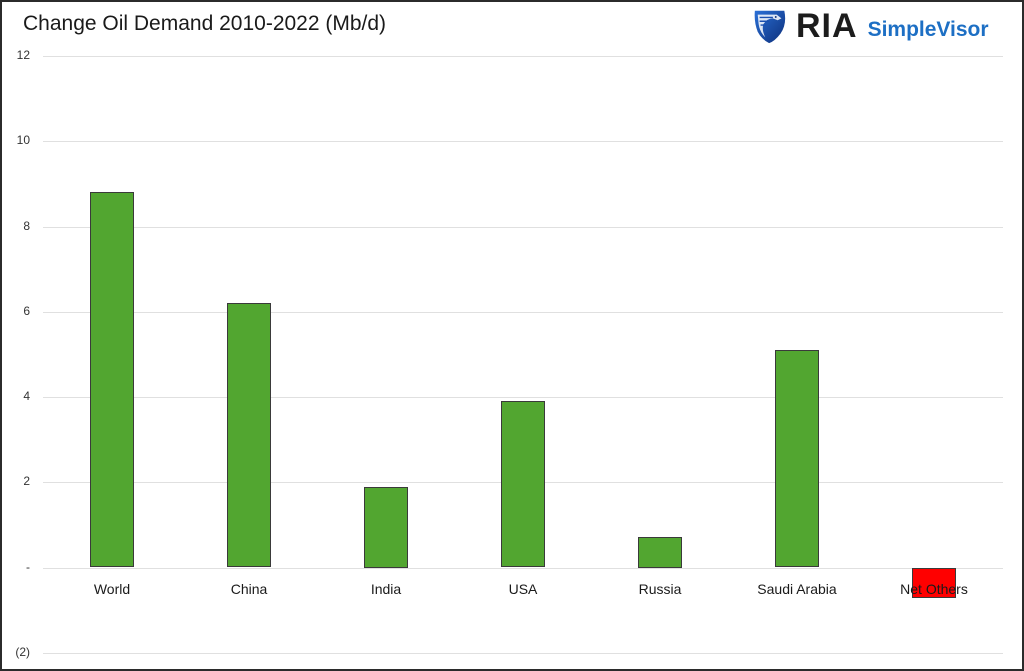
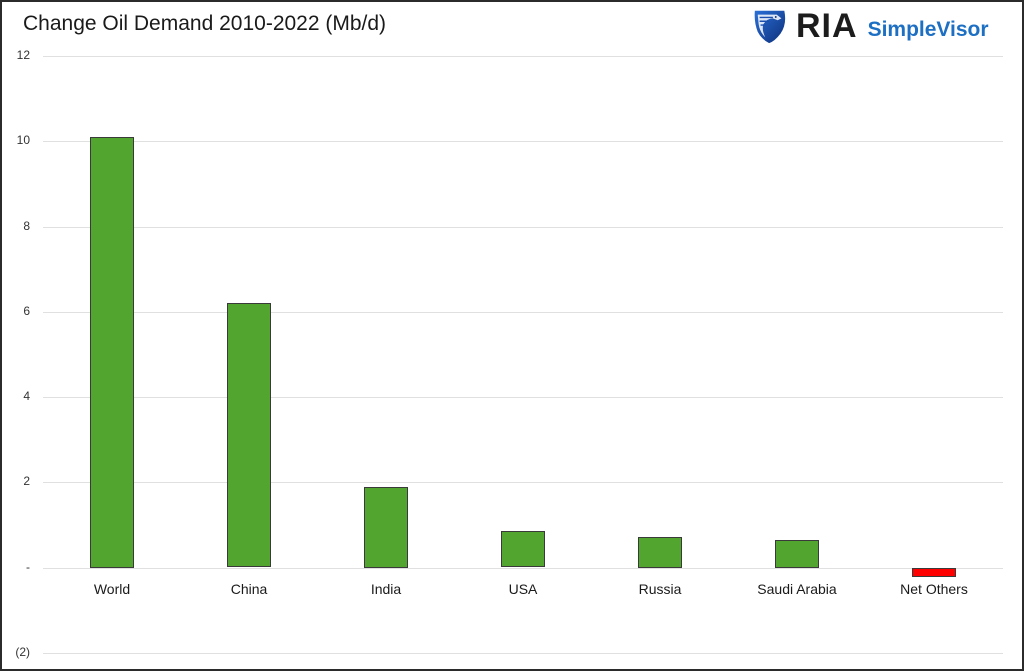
World: 8.8 -> 10.1
USA: 3.9 -> 0.8
Saudi Arabia: 5.1 -> 0.7
Net Others: -0.7 -> -0.2
